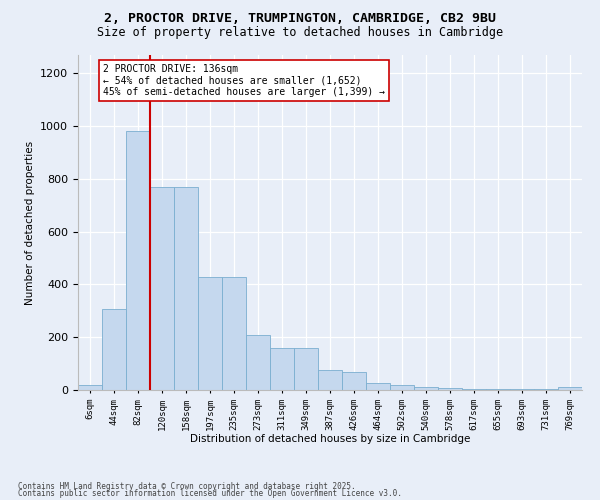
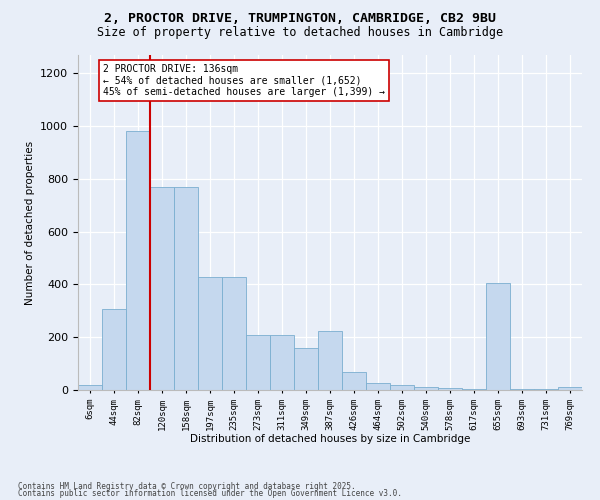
311sqm: 160 -> 210
387sqm: 75 -> 225
655sqm: 3 -> 405
